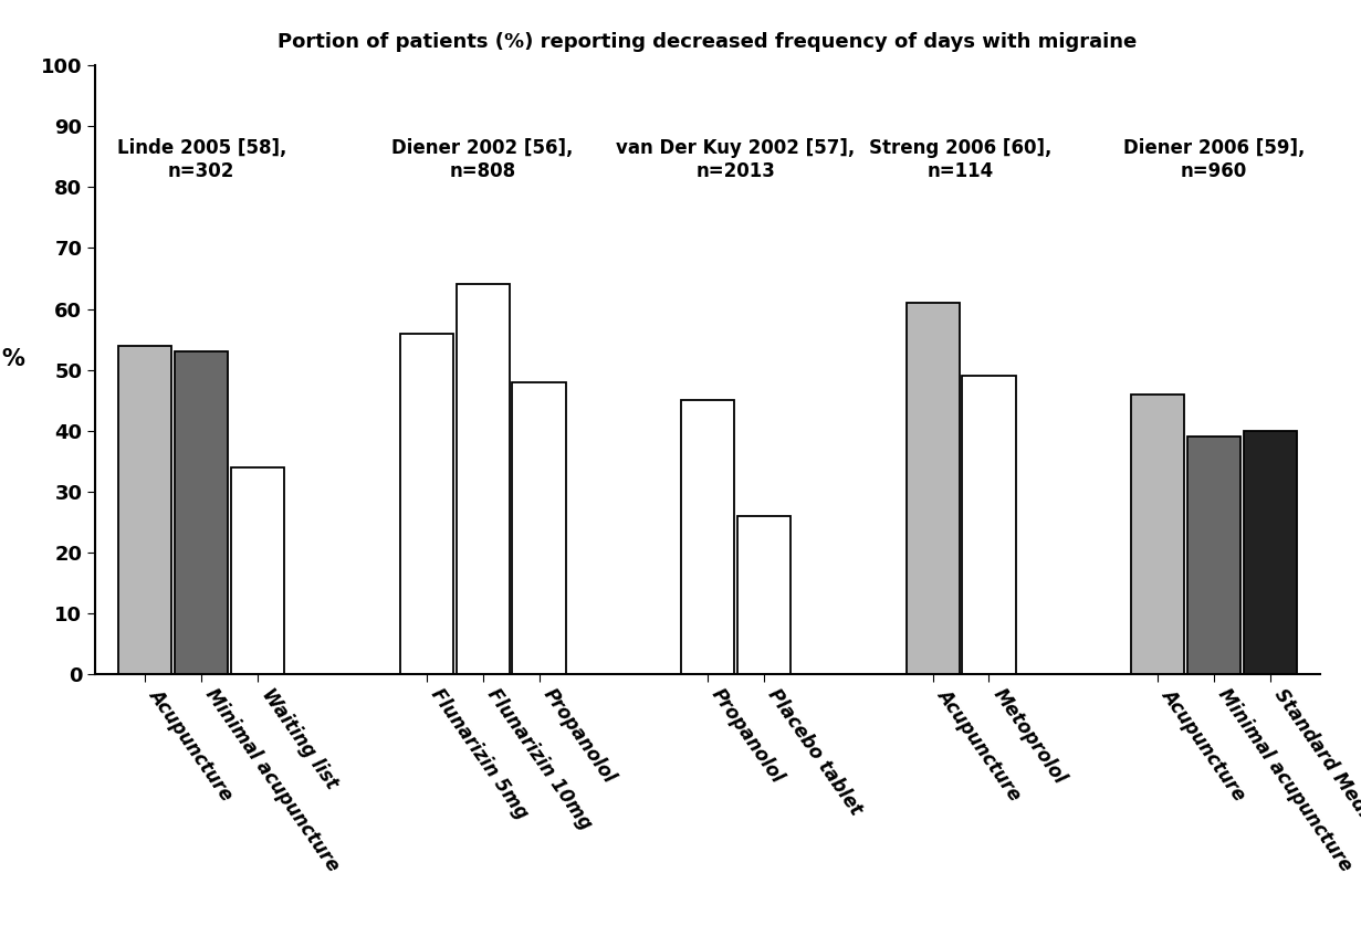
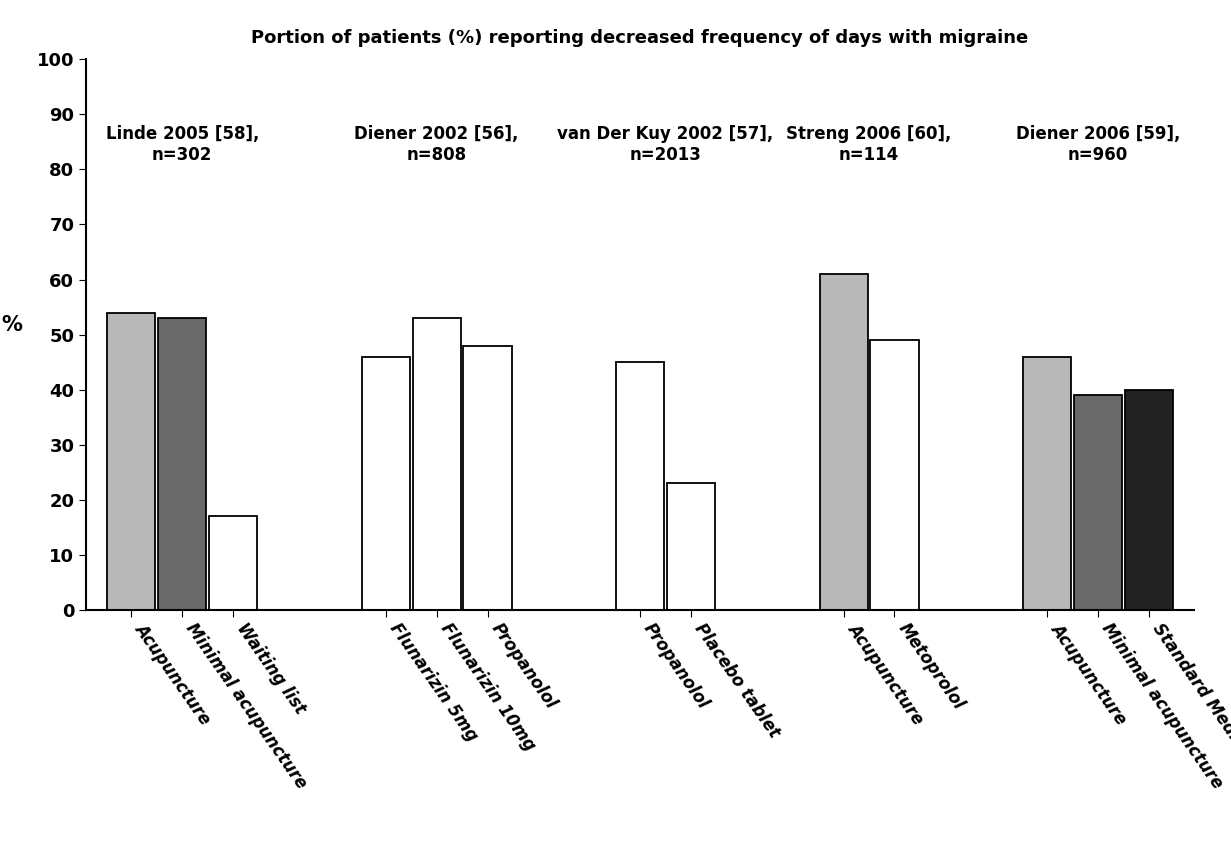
Waiting list: 34 -> 17
Flunarizin 5mg: 56 -> 46
Flunarizin 10mg: 64 -> 53
Placebo tablet: 26 -> 23
